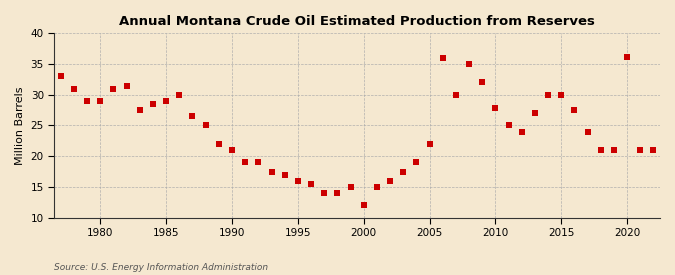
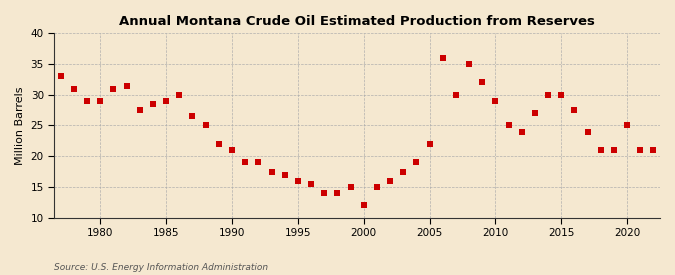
2010: 27.8 -> 29.0
2020: 36.2 -> 25.0
